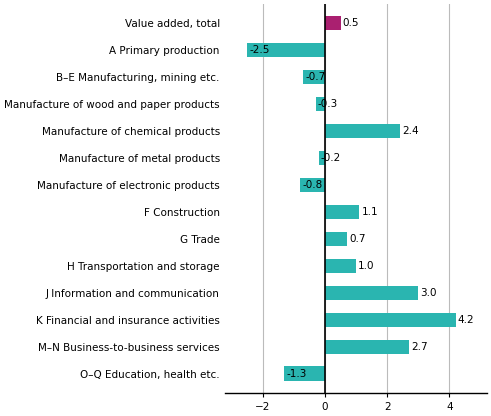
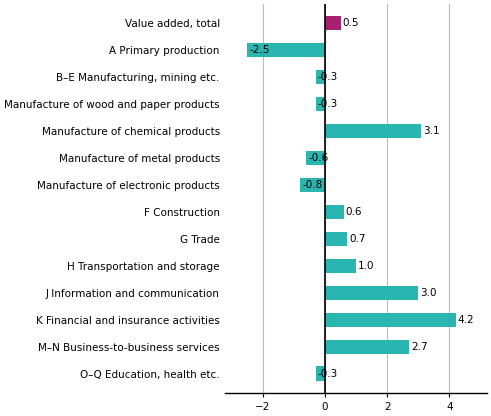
B–E Manufacturing, mining etc.: -0.7 -> -0.3
Manufacture of chemical products: 2.4 -> 3.1
Manufacture of metal products: -0.2 -> -0.6
F Construction: 1.1 -> 0.6
O–Q Education, health etc.: -1.3 -> -0.3
